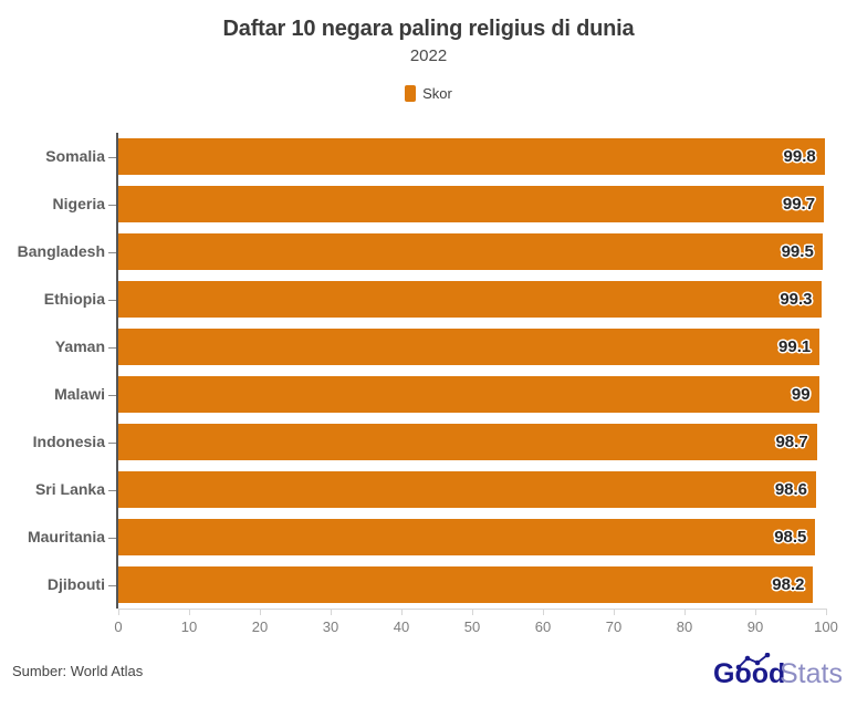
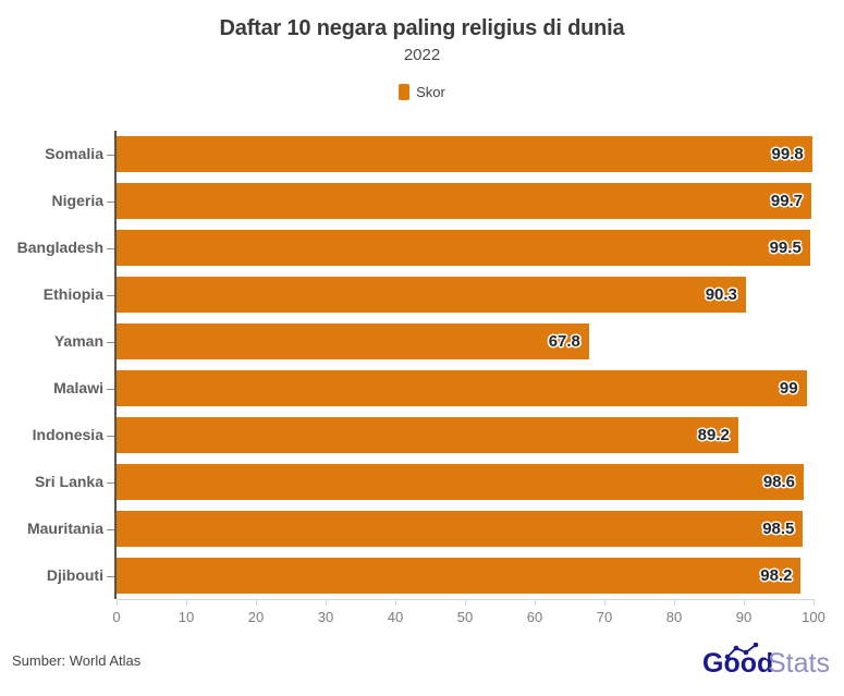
Ethiopia: 99.3 -> 90.3
Yaman: 99.1 -> 67.8
Indonesia: 98.7 -> 89.2
